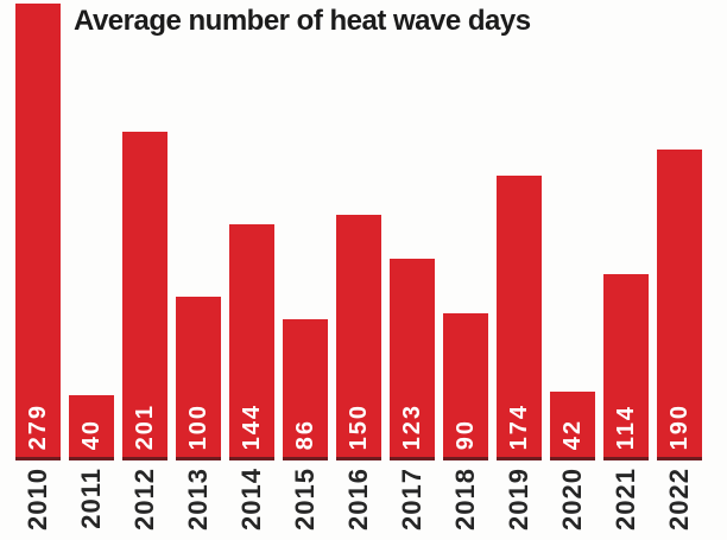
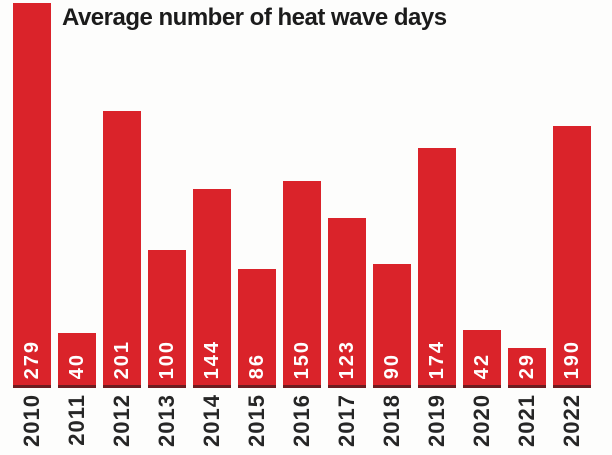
2021: 114 -> 29
